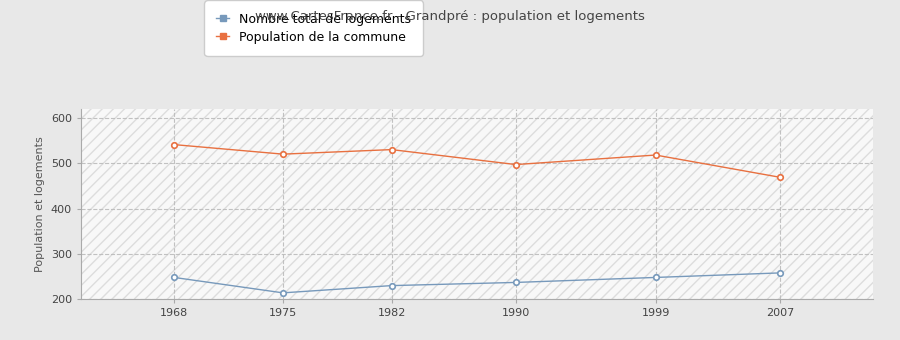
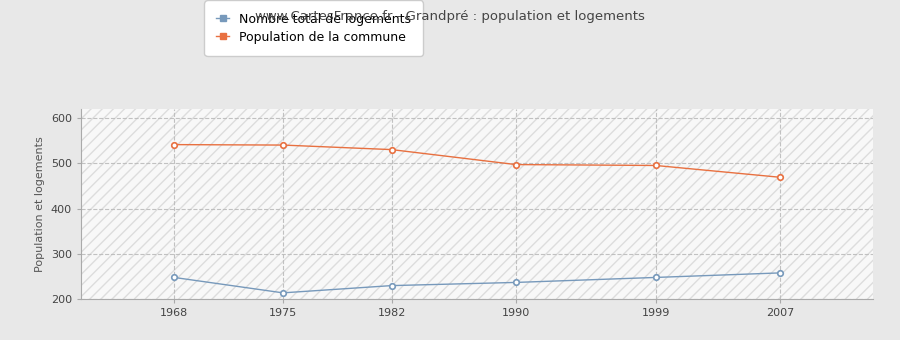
Population de la commune/1975: 520 -> 540
Population de la commune/1999: 518 -> 495
